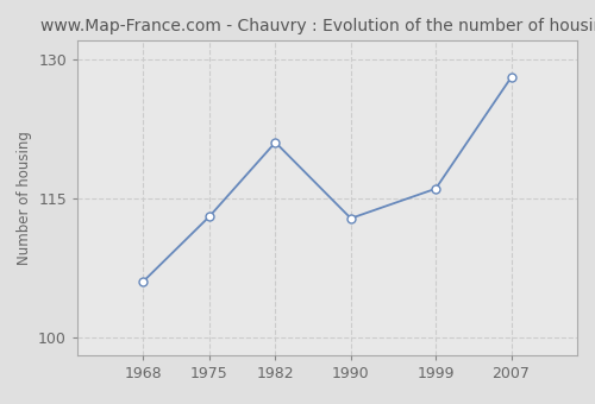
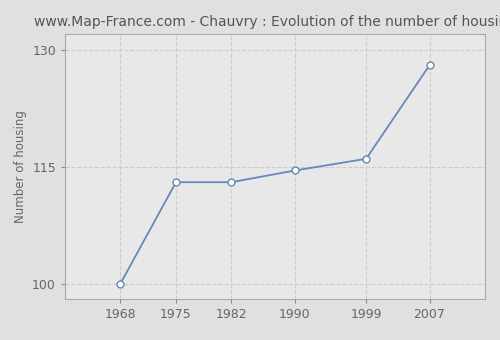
1968: 106.0 -> 100.0
1982: 121.0 -> 113.0
1990: 112.8 -> 114.5
